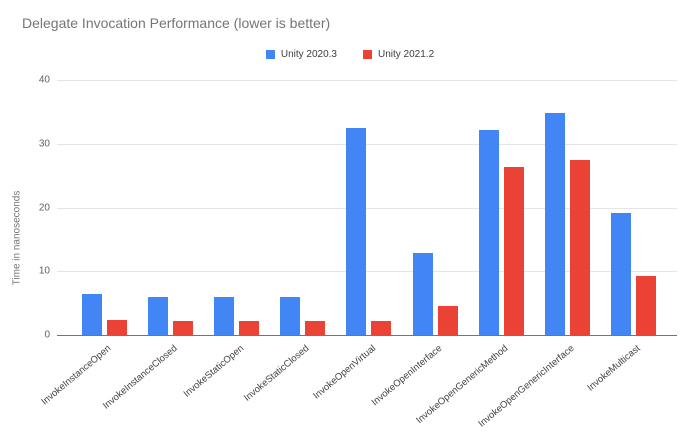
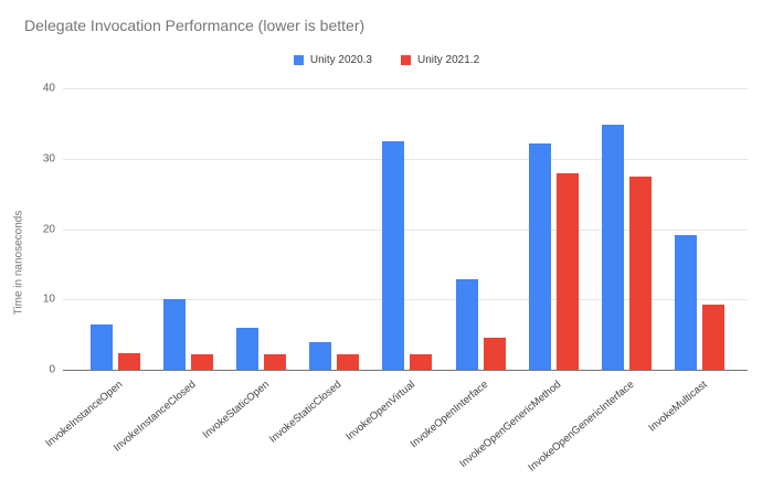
Unity 2020.3/InvokeInstanceClosed: 6 -> 10
Unity 2020.3/InvokeStaticClosed: 6 -> 4
Unity 2021.2/InvokeOpenGenericMethod: 26 -> 28
